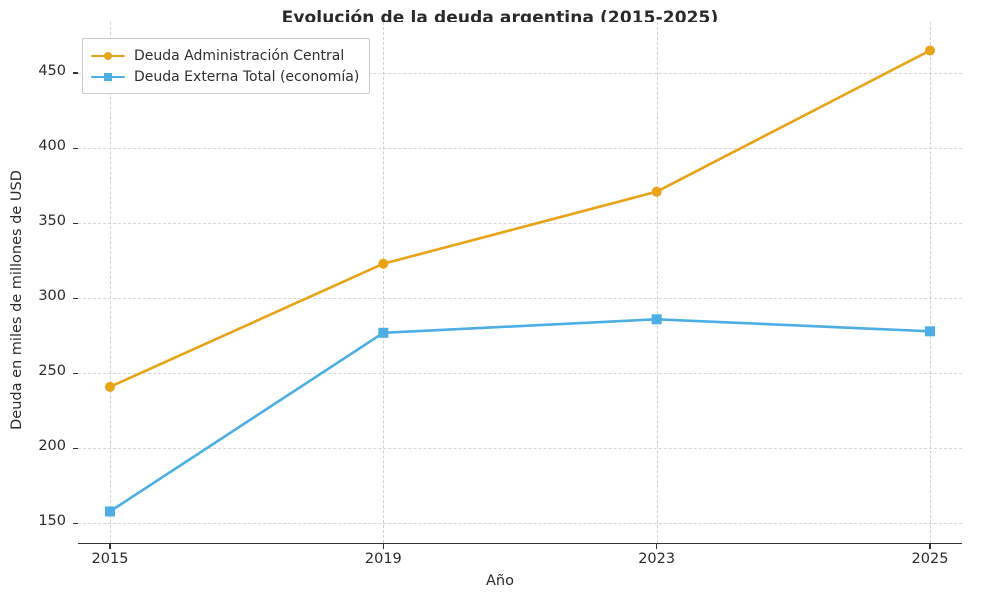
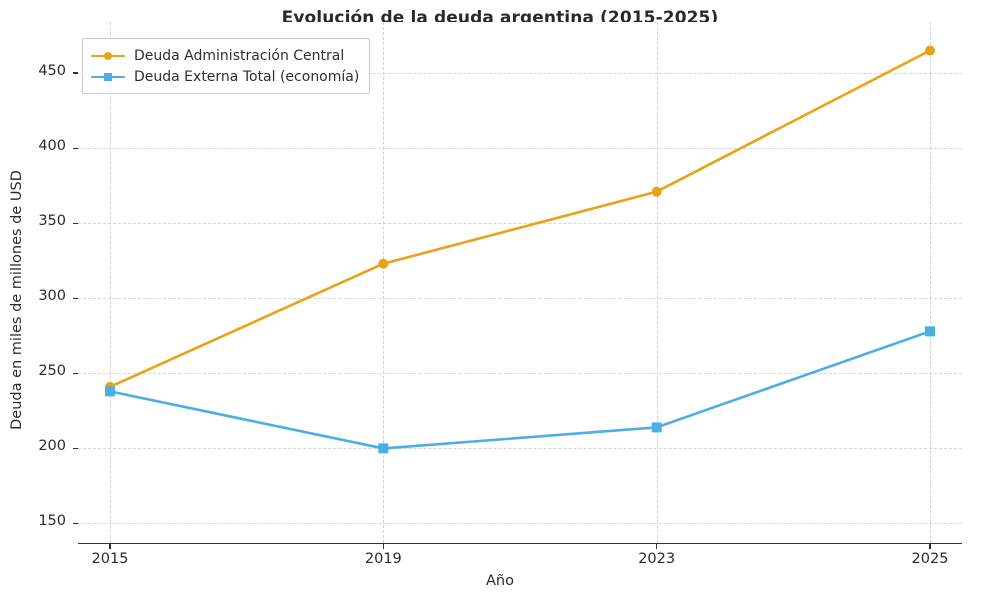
Deuda Externa Total (economía)/2015: 158 -> 238
Deuda Externa Total (economía)/2019: 277 -> 200
Deuda Externa Total (economía)/2023: 286 -> 214
